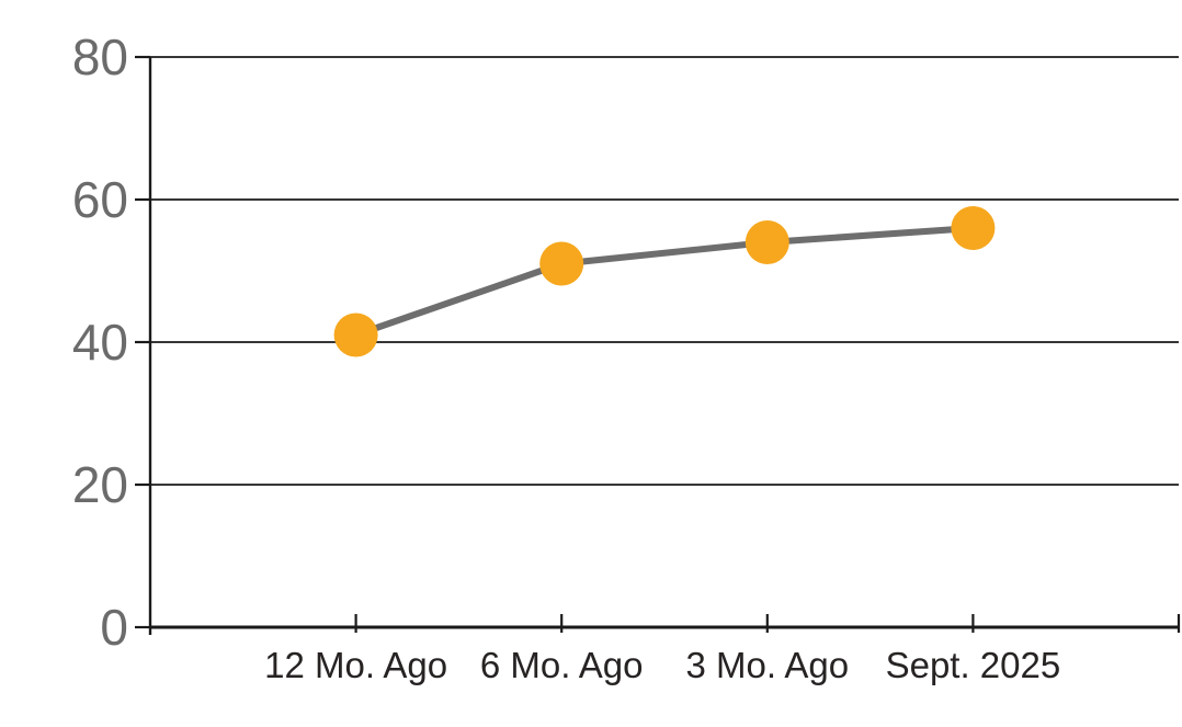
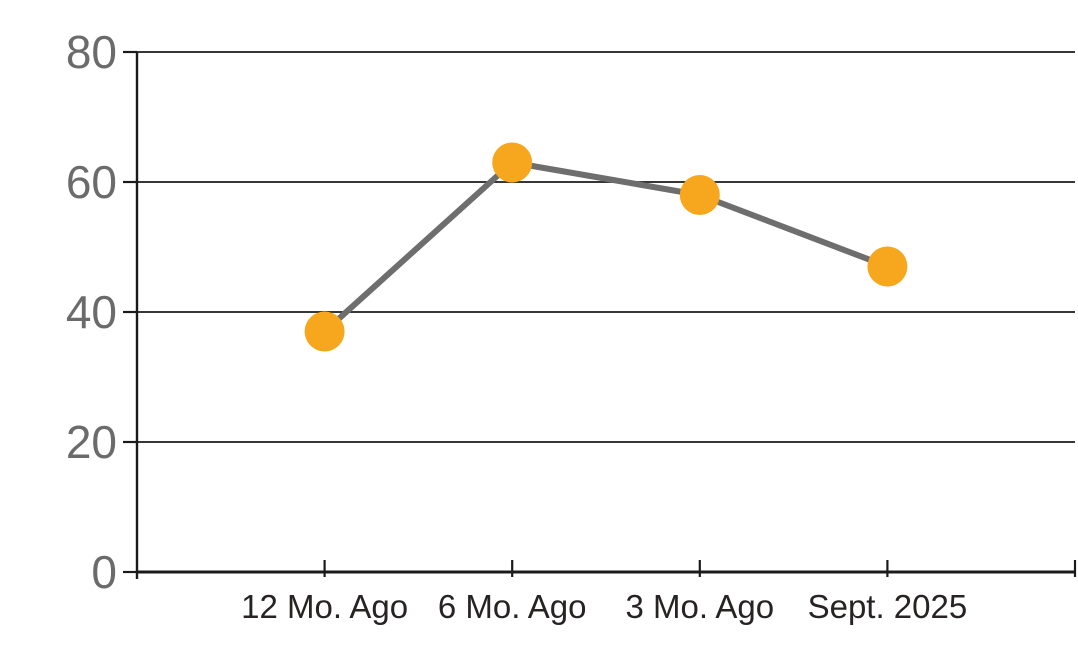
12 Mo. Ago: 41 -> 37
6 Mo. Ago: 51 -> 63
3 Mo. Ago: 54 -> 58
Sept. 2025: 56 -> 47
